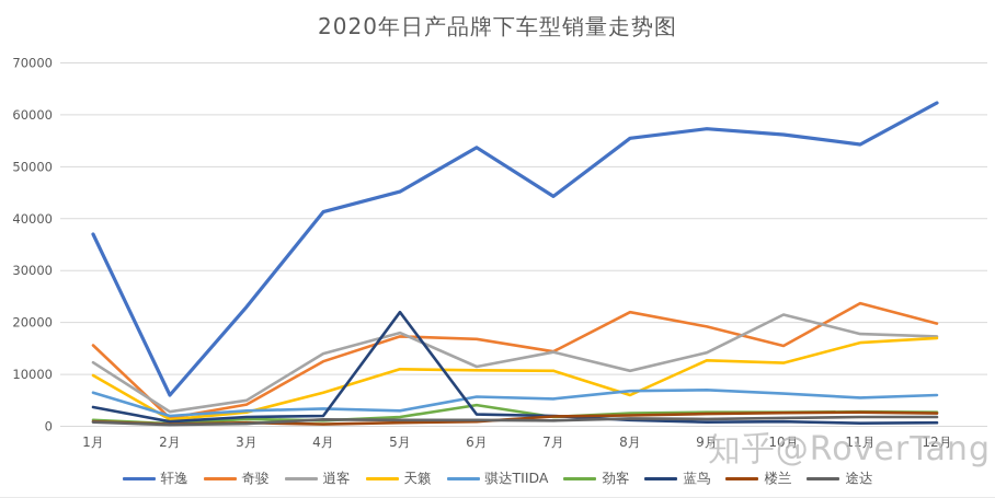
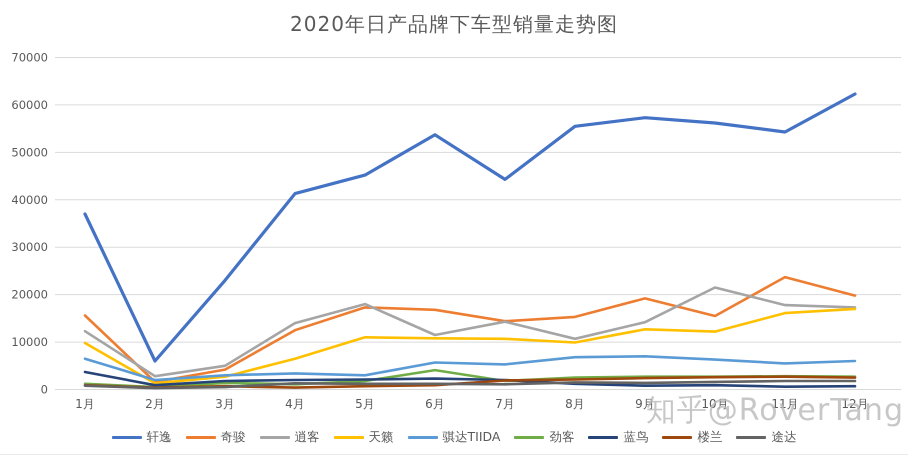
蓝鸟/5月: 22000 -> 2000
奇骏/8月: 22000 -> 15000
天籁/8月: 6000 -> 10000
